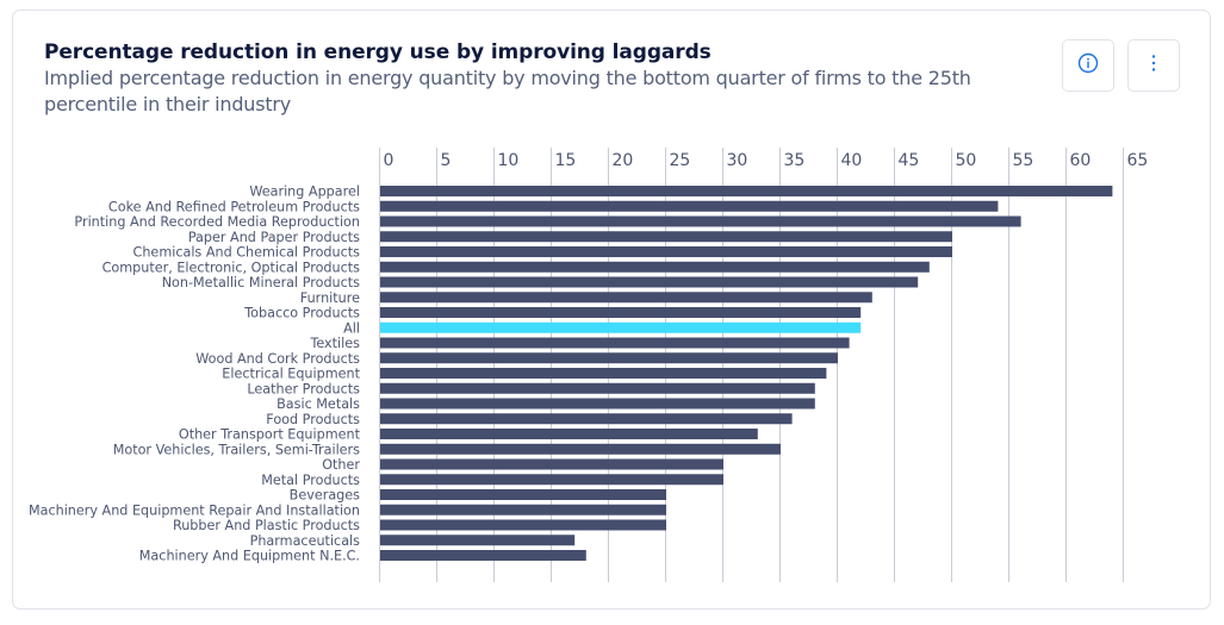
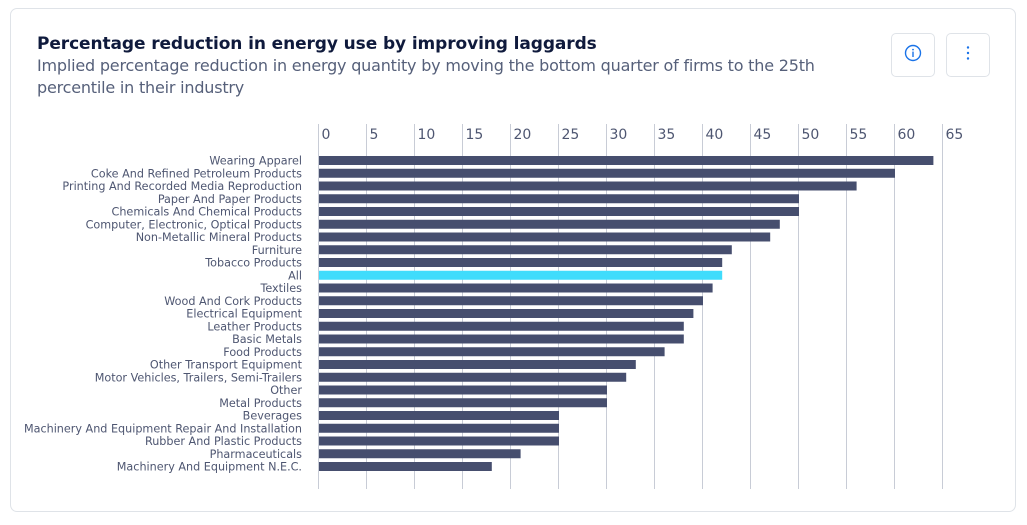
Coke And Refined Petroleum Products: 54 -> 60
Motor Vehicles, Trailers, Semi-Trailers: 35 -> 32
Pharmaceuticals: 17 -> 21
